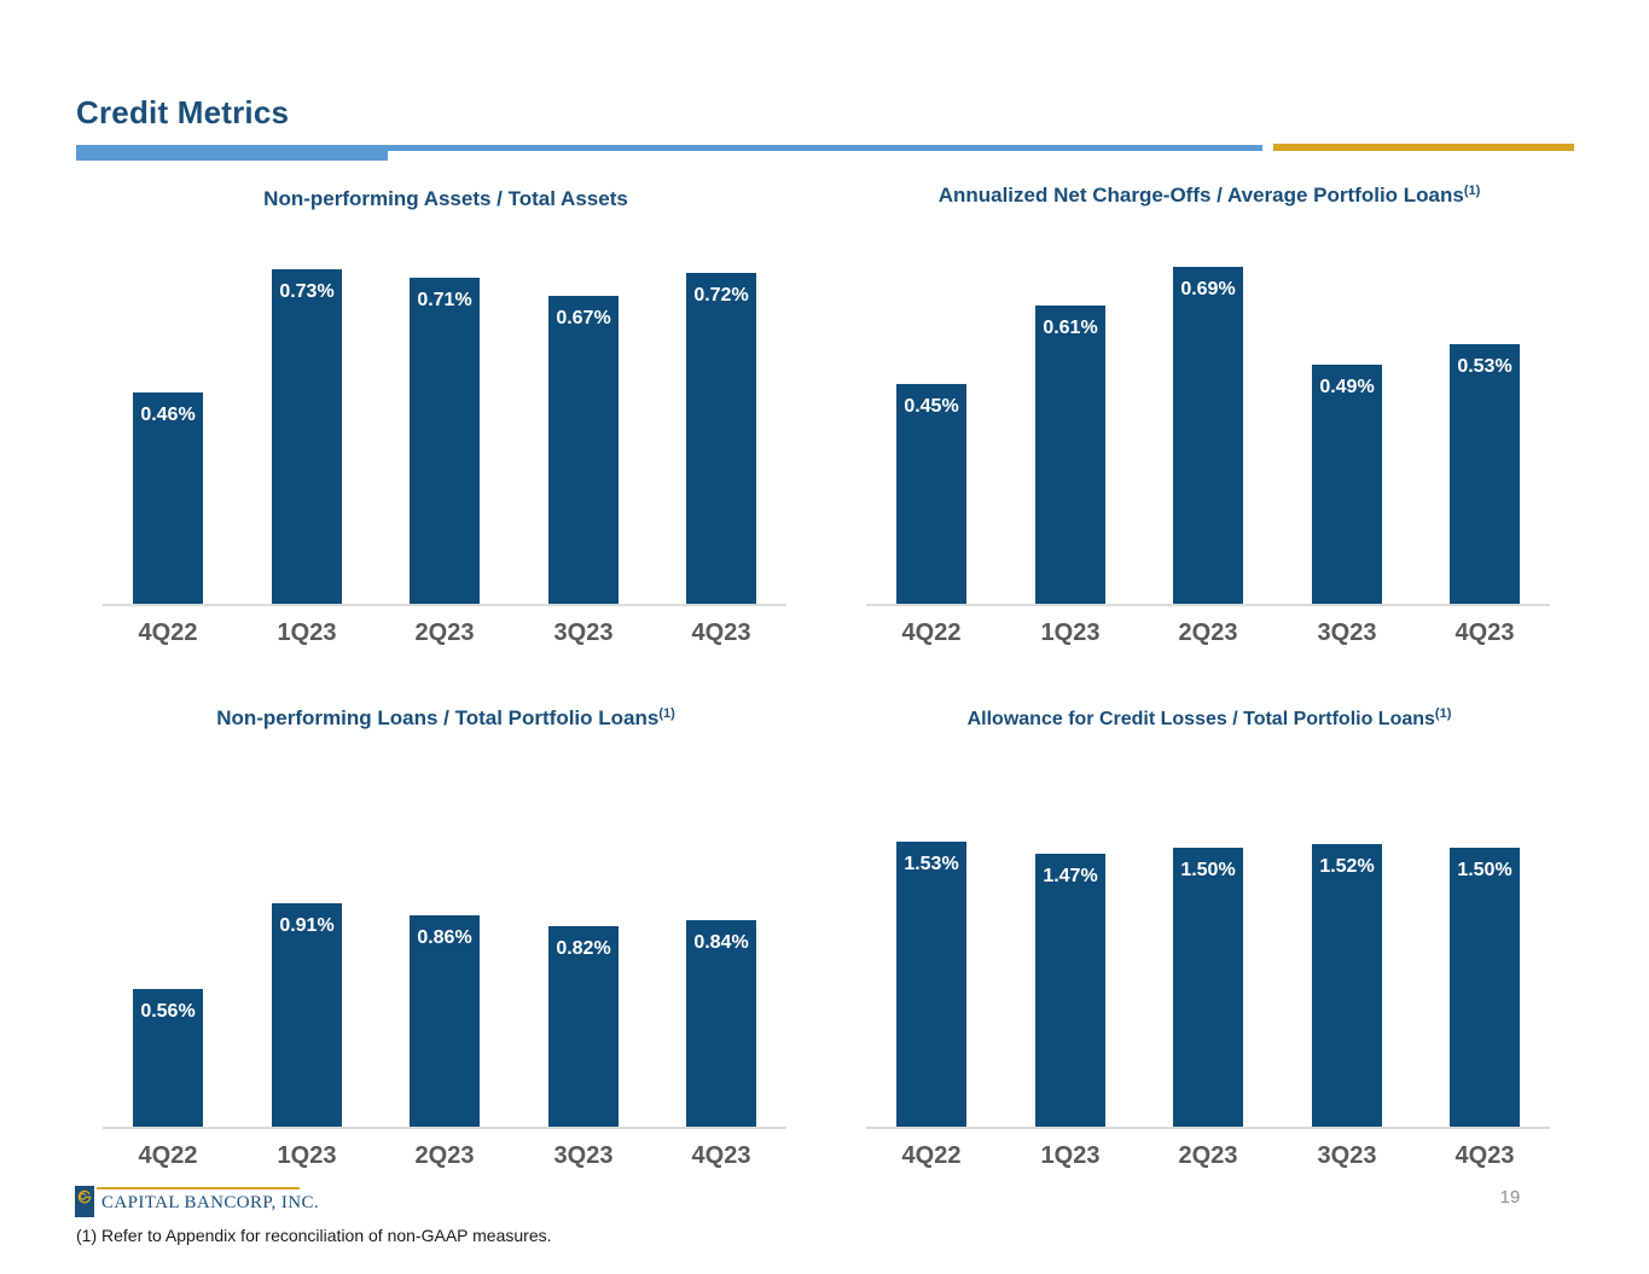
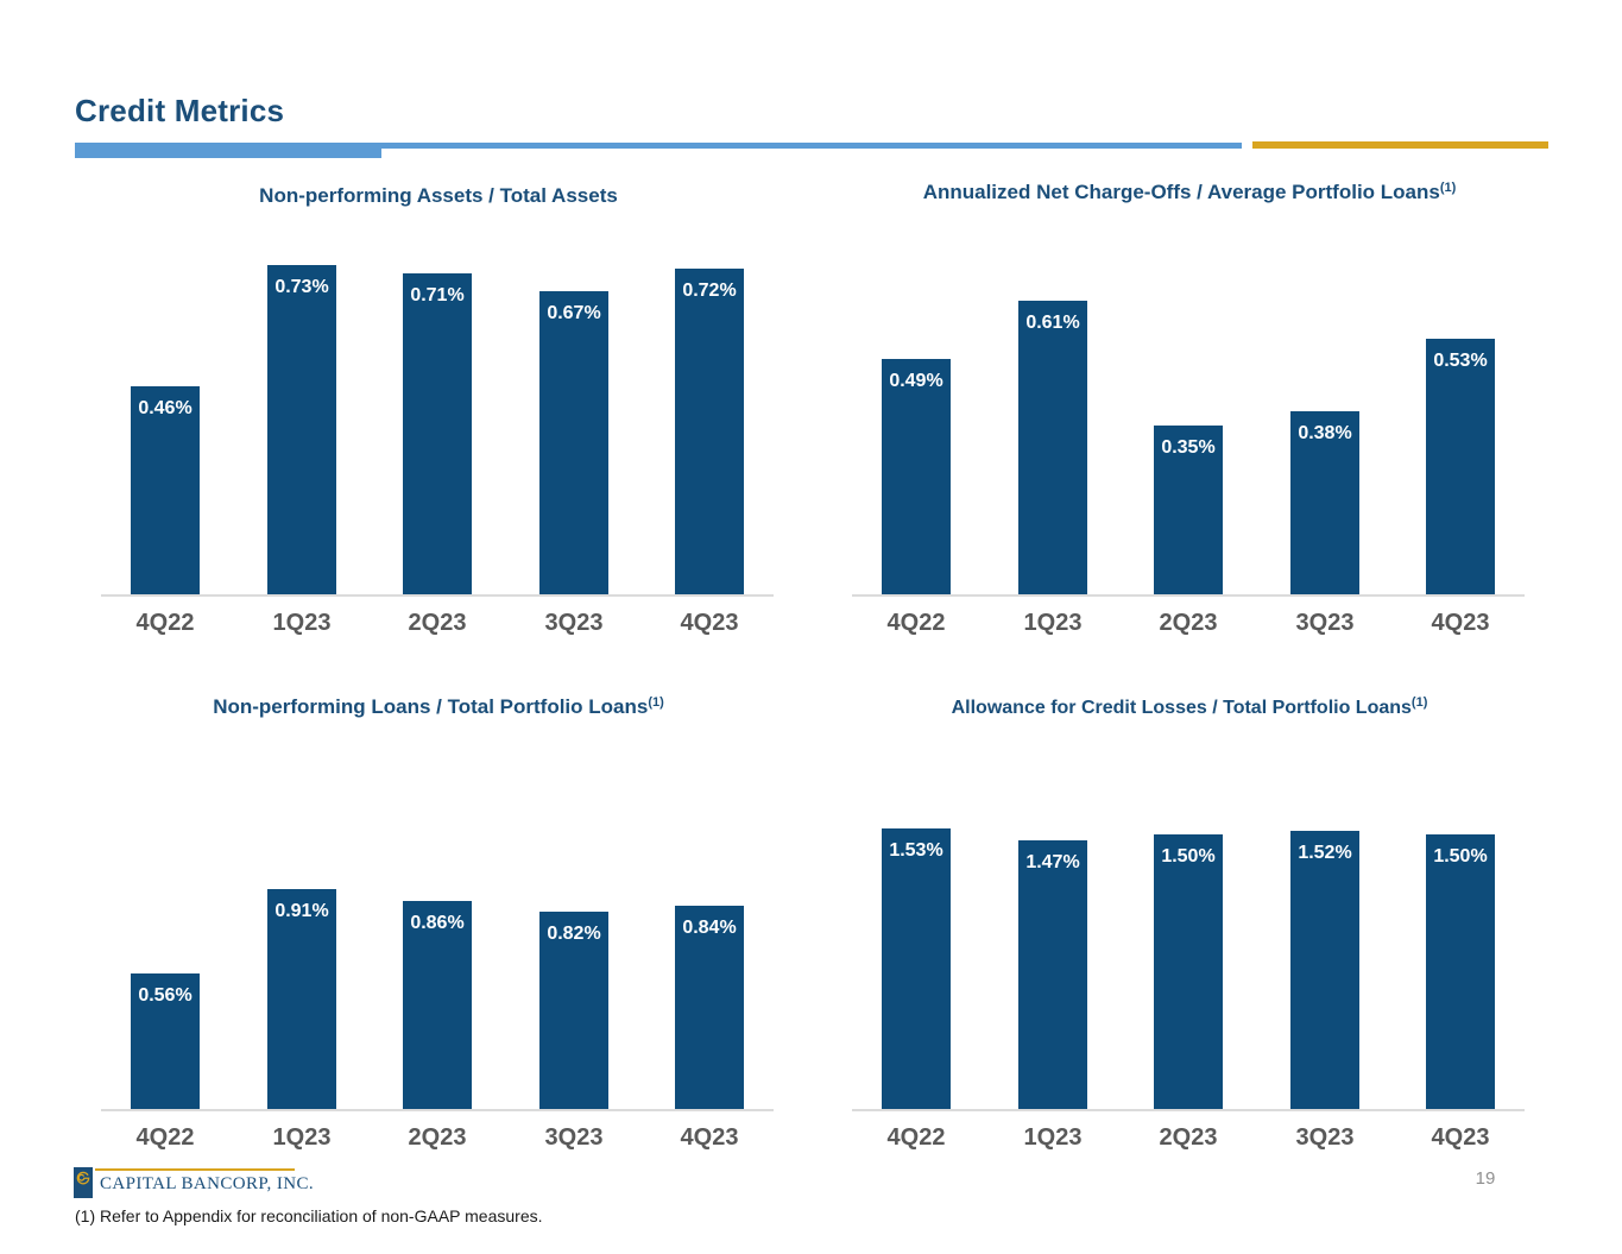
Annualized Net Charge-Offs / Average Portfolio Loans/4Q22: 0.45% -> 0.49%
Annualized Net Charge-Offs / Average Portfolio Loans/2Q23: 0.69% -> 0.35%
Annualized Net Charge-Offs / Average Portfolio Loans/3Q23: 0.49% -> 0.38%
